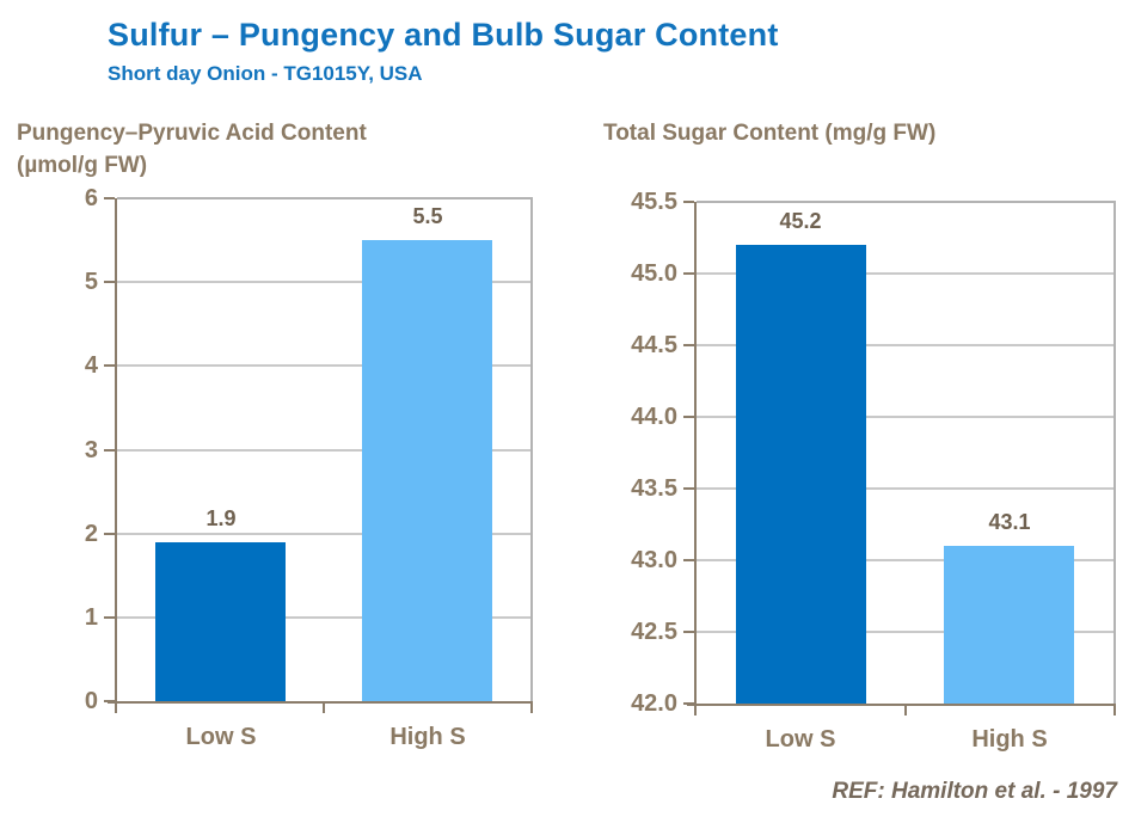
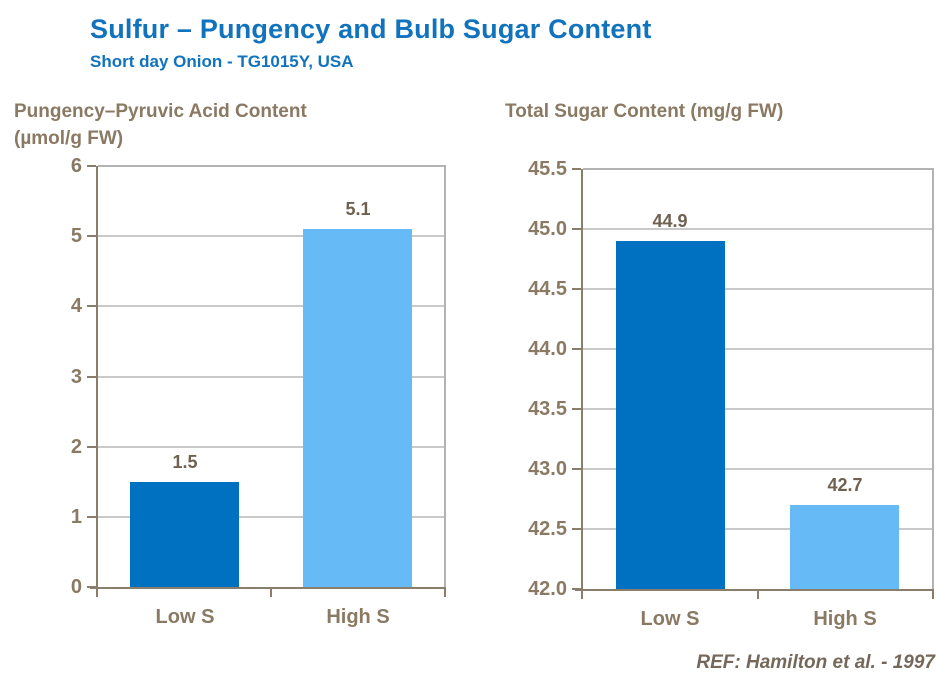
Pungency–Pyruvic Acid Content (µmol/g FW)/Low S: 1.9 -> 1.5
Pungency–Pyruvic Acid Content (µmol/g FW)/High S: 5.5 -> 5.1
Total Sugar Content (mg/g FW)/Low S: 45.2 -> 44.9
Total Sugar Content (mg/g FW)/High S: 43.1 -> 42.7
